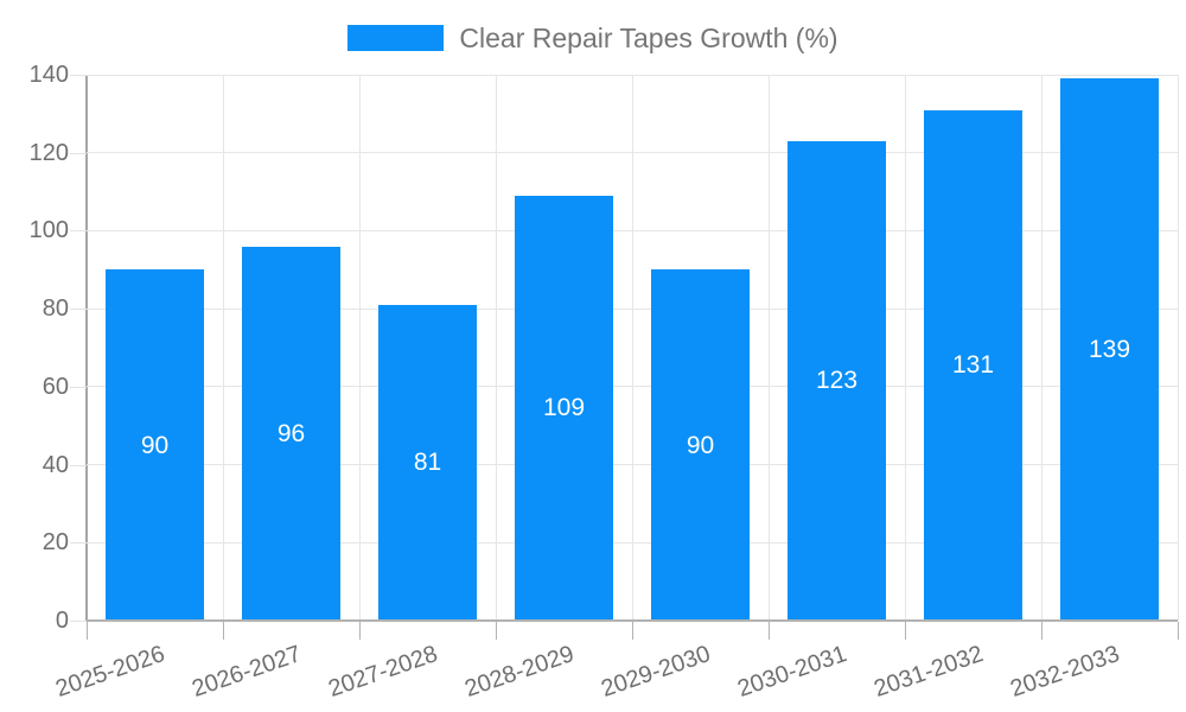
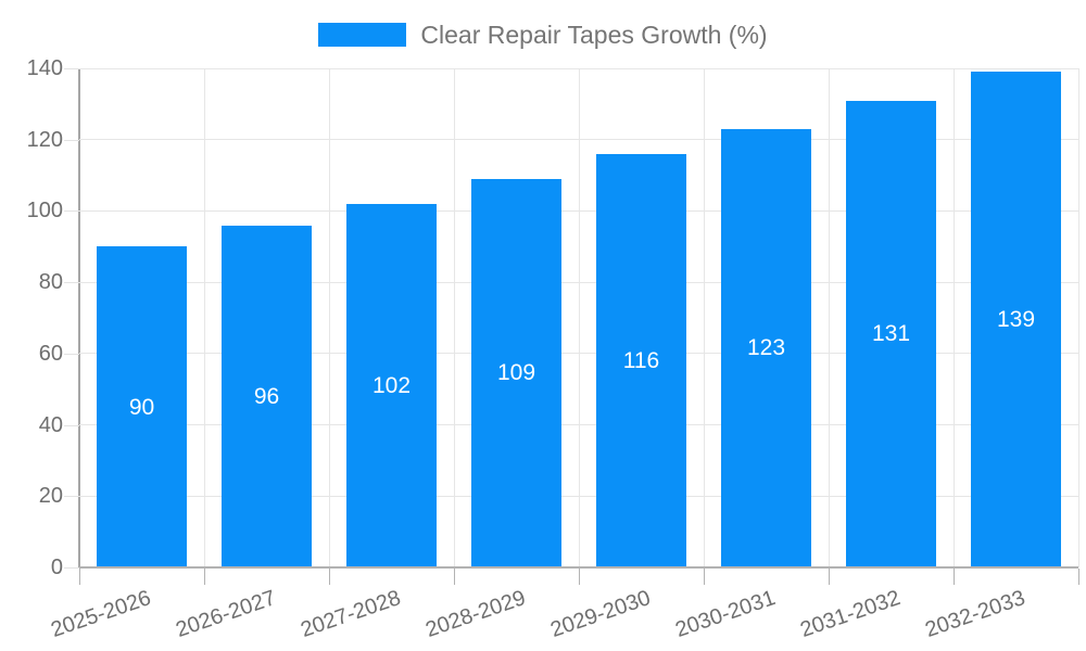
2027-2028: 81 -> 102
2029-2030: 90 -> 116
